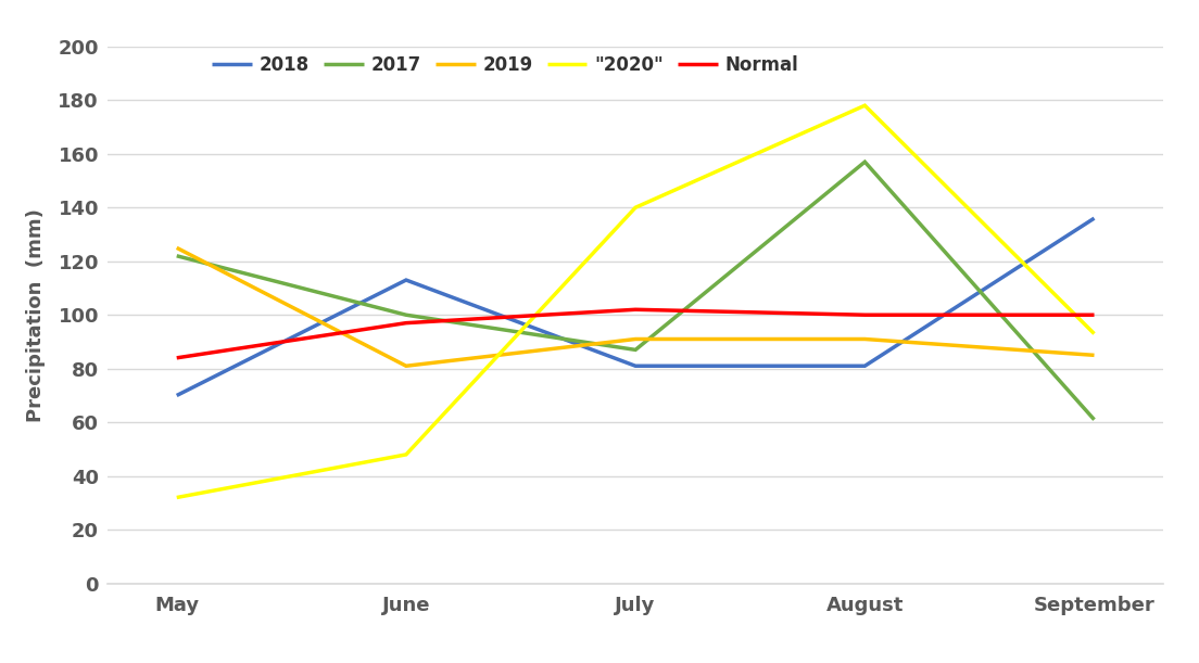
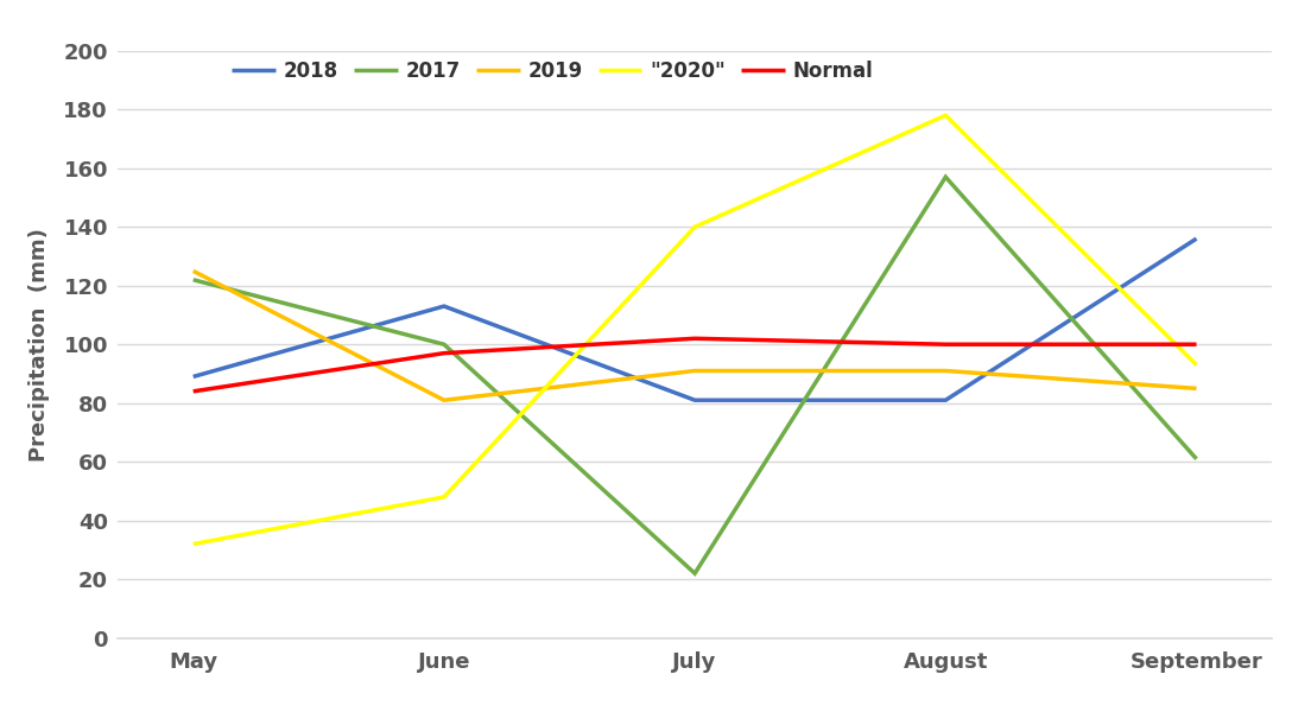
2018/May: 70 -> 89
2017/July: 87 -> 22
